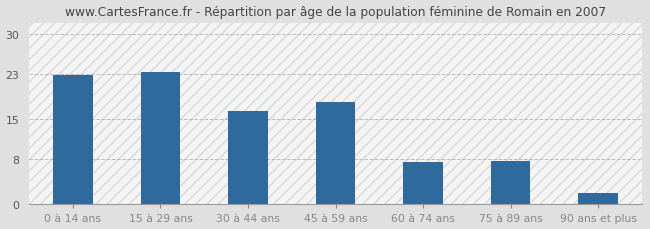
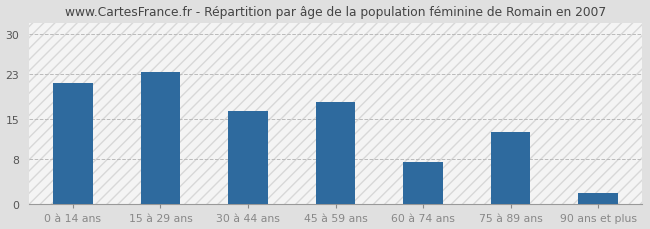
0 à 14 ans: 22.8 -> 21.4
75 à 89 ans: 7.6 -> 12.8
